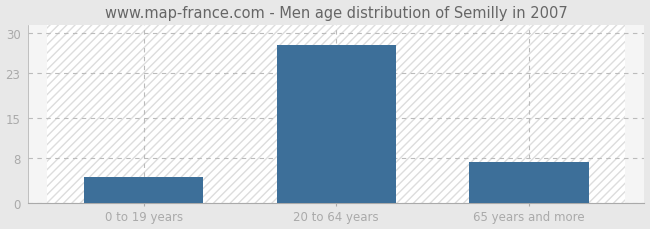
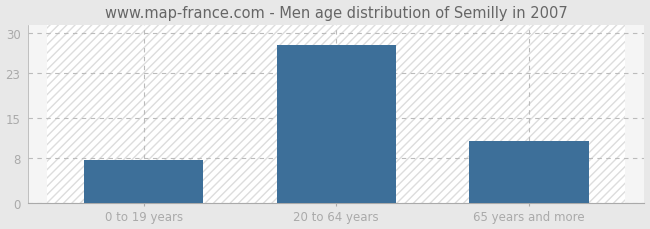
0 to 19 years: 4.6 -> 7.5
65 years and more: 7.2 -> 11.0
